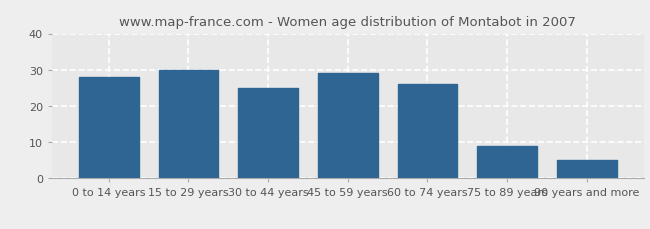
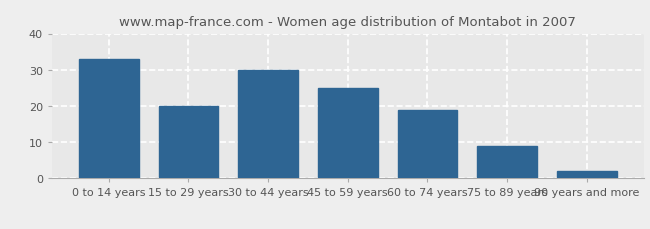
0 to 14 years: 28 -> 33
15 to 29 years: 30 -> 20
30 to 44 years: 25 -> 30
45 to 59 years: 29 -> 25
60 to 74 years: 26 -> 19
90 years and more: 5 -> 2
